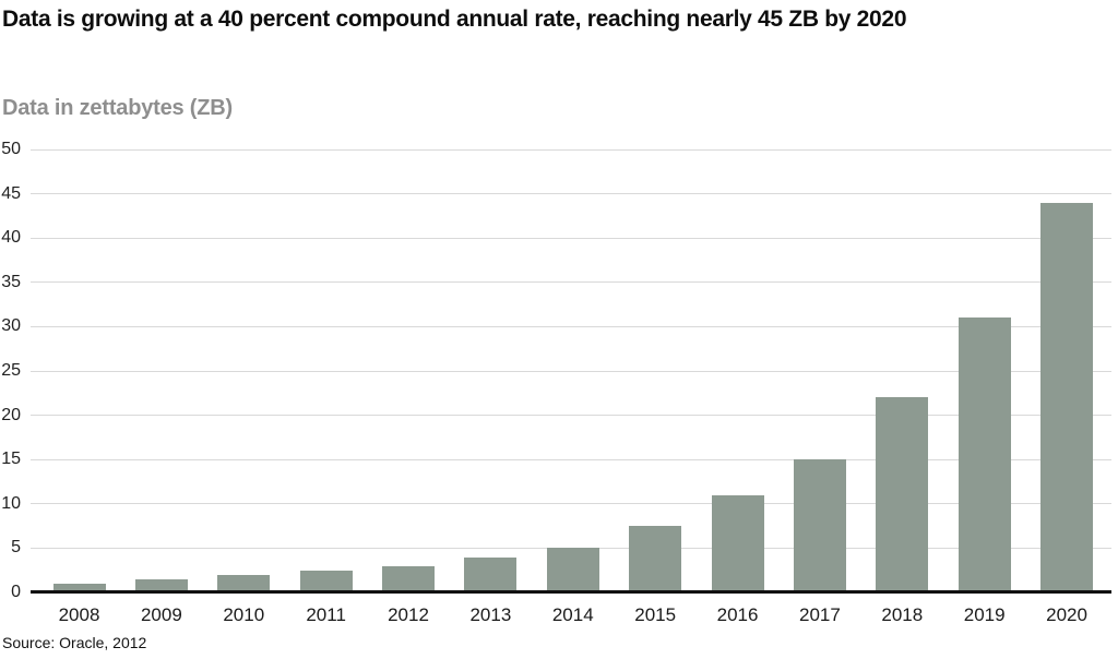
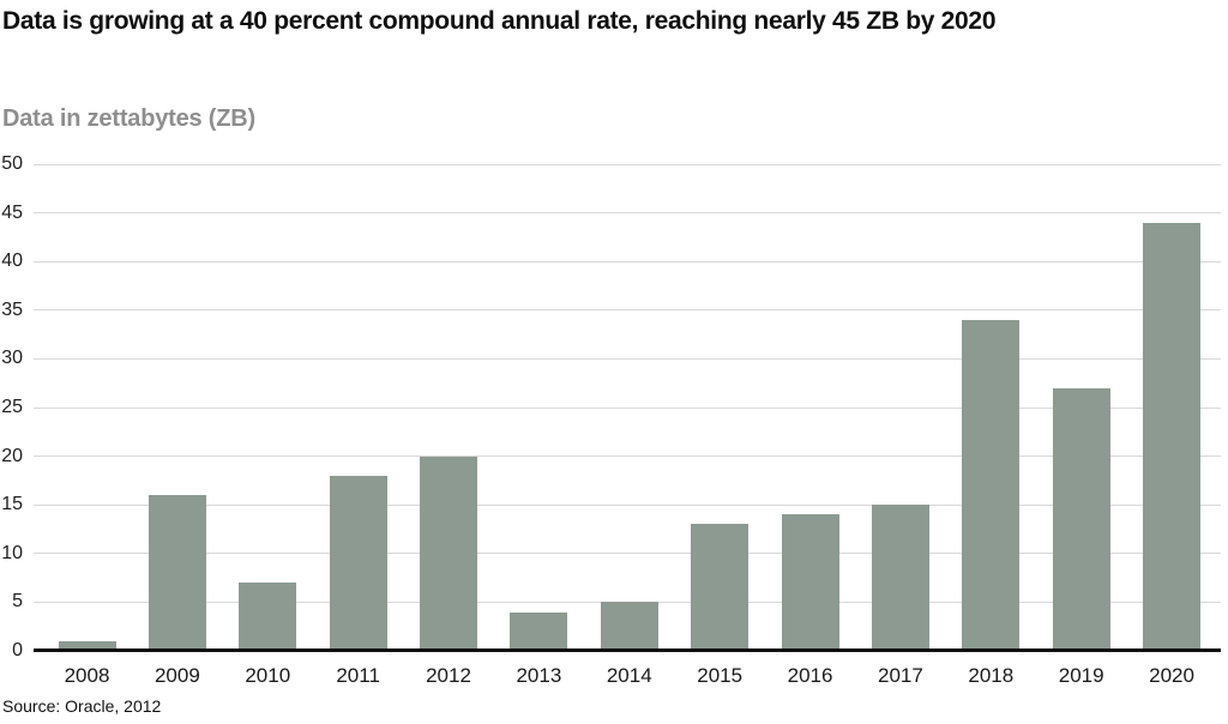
2009: 2 -> 16
2010: 2 -> 7
2011: 2 -> 18
2012: 3 -> 20
2015: 8 -> 13
2016: 11 -> 14
2018: 22 -> 34
2019: 31 -> 27
